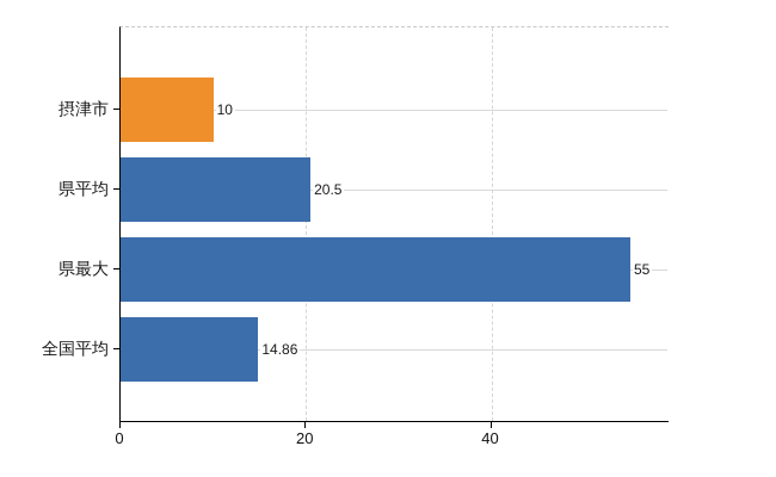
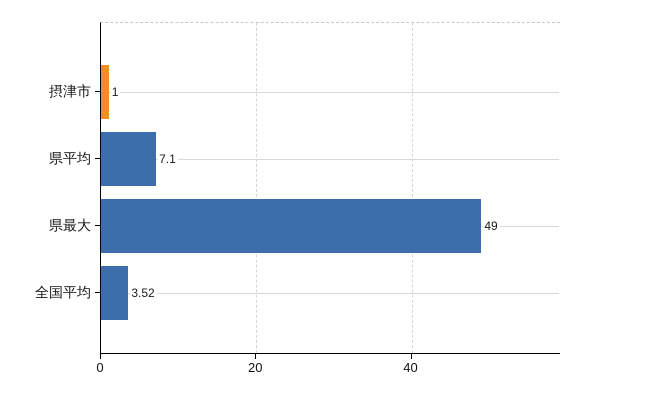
摂津市: 10 -> 1
県平均: 20.5 -> 7.1
県最大: 55 -> 49
全国平均: 14.86 -> 3.52
